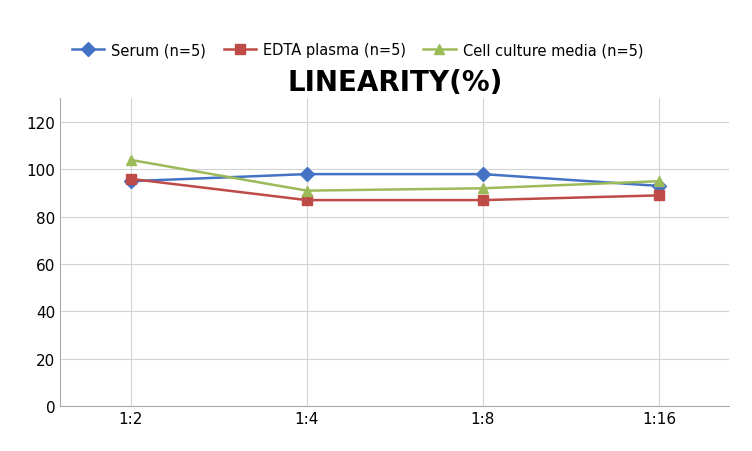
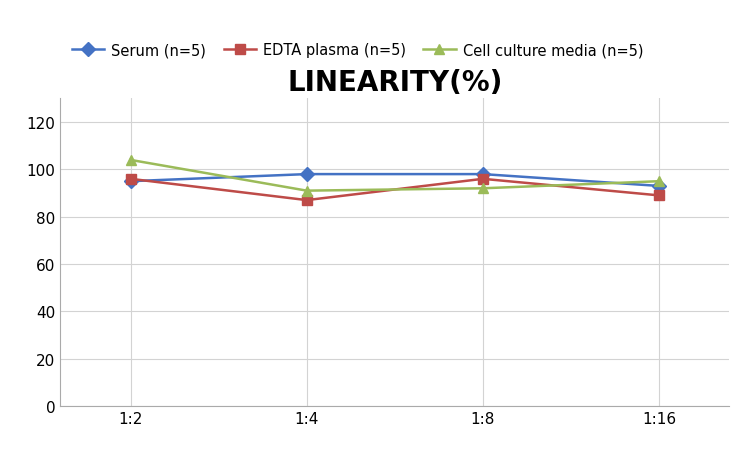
EDTA plasma (n=5)/1:8: 87 -> 96
